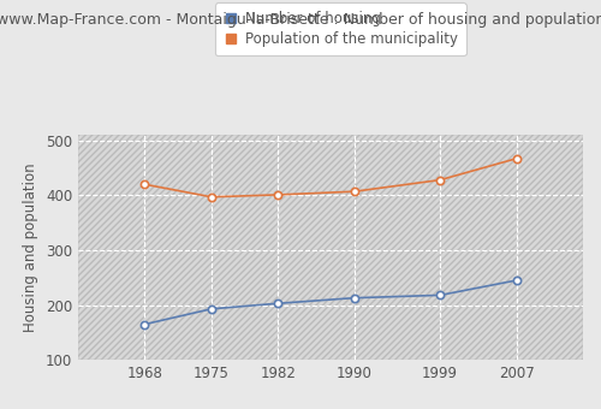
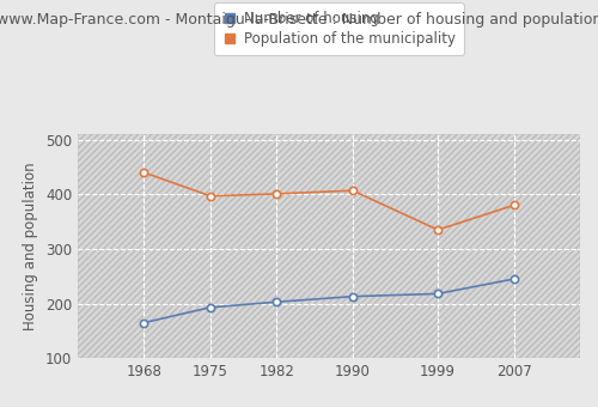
Population of the municipality/1968: 420 -> 440
Population of the municipality/1999: 428 -> 335
Population of the municipality/2007: 467 -> 380
